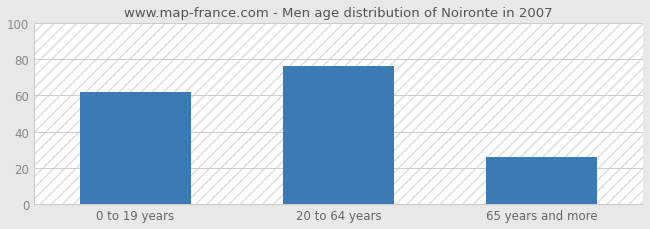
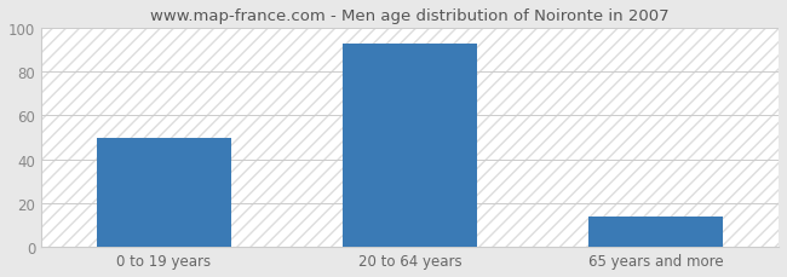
0 to 19 years: 62 -> 50
20 to 64 years: 76 -> 93
65 years and more: 26 -> 14
